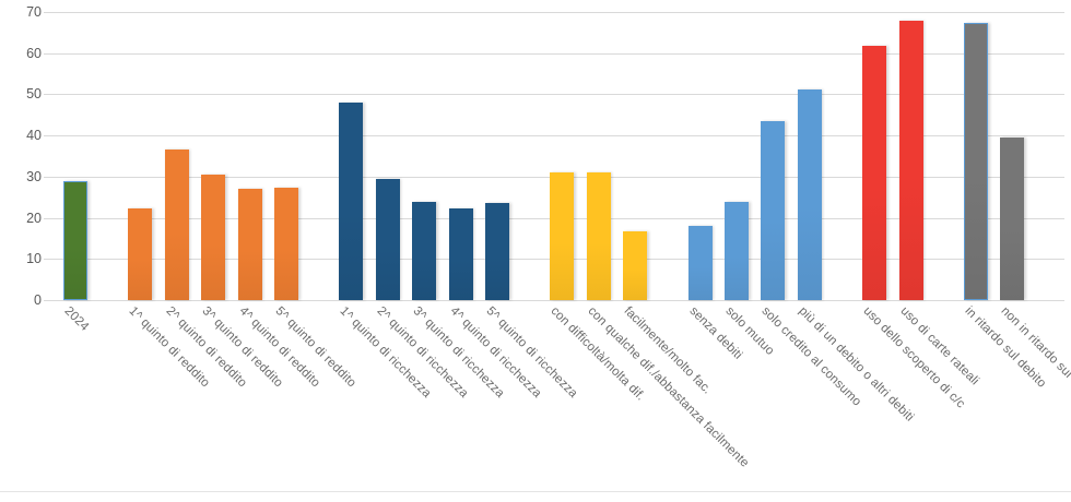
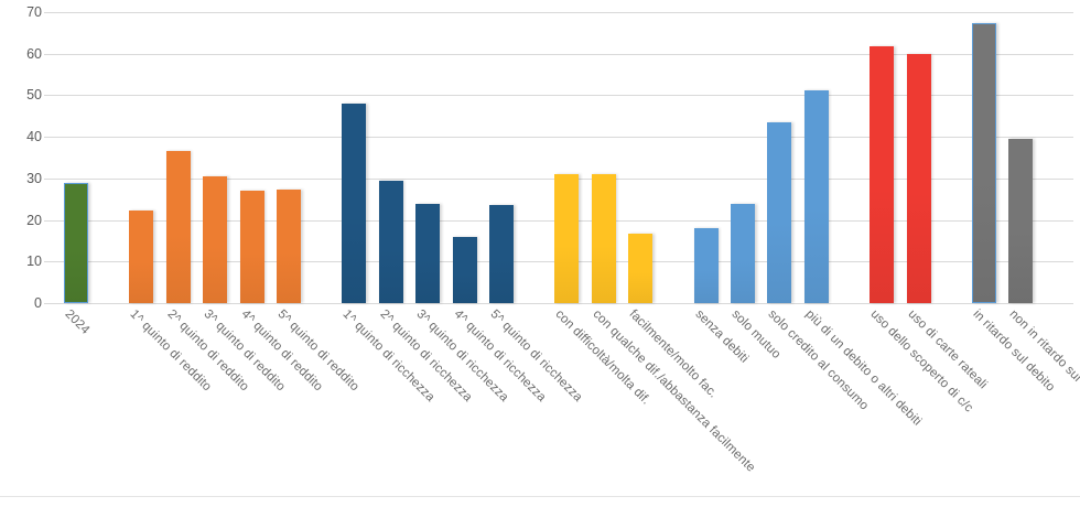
4^ quinto di ricchezza: 22 -> 16
uso di carte rateali: 68 -> 60
